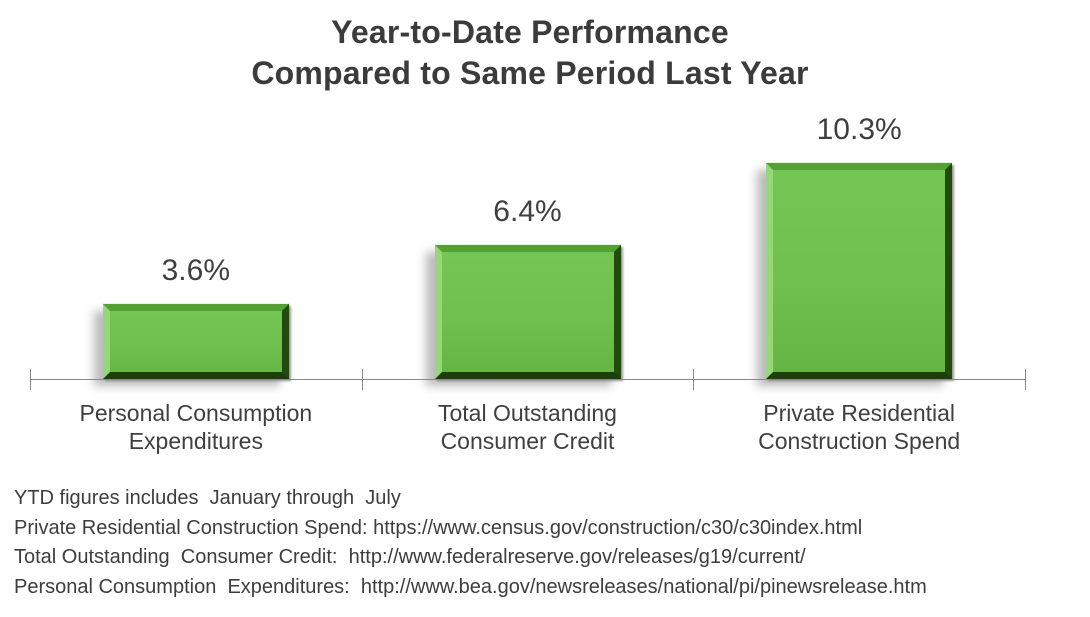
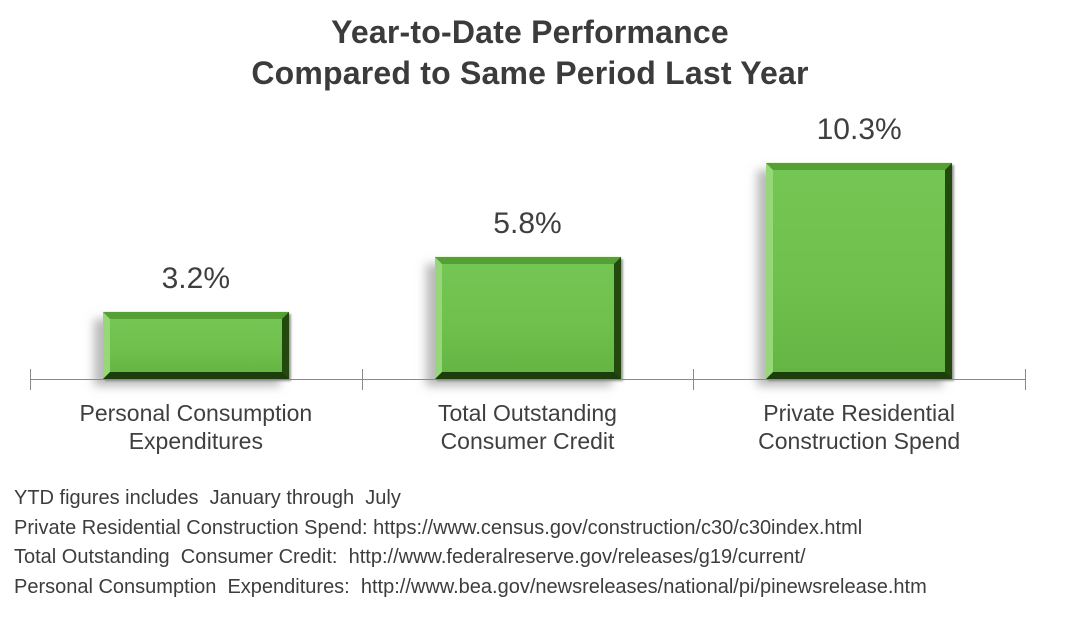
Personal Consumption Expenditures: 3.6% -> 3.2%
Total Outstanding Consumer Credit: 6.4% -> 5.8%
